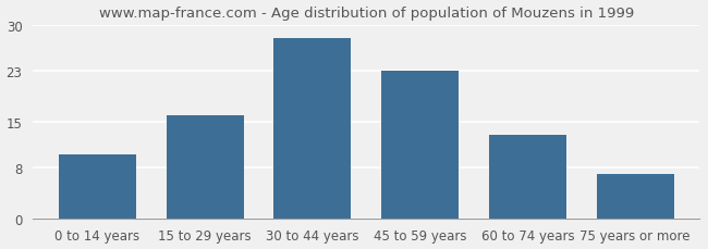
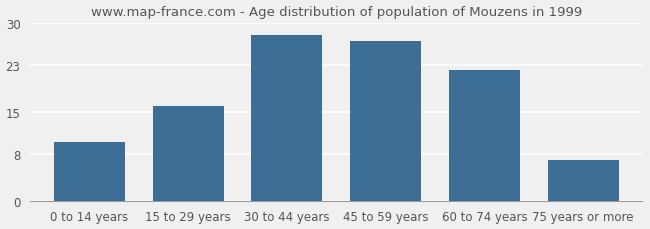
45 to 59 years: 23 -> 27
60 to 74 years: 13 -> 22
